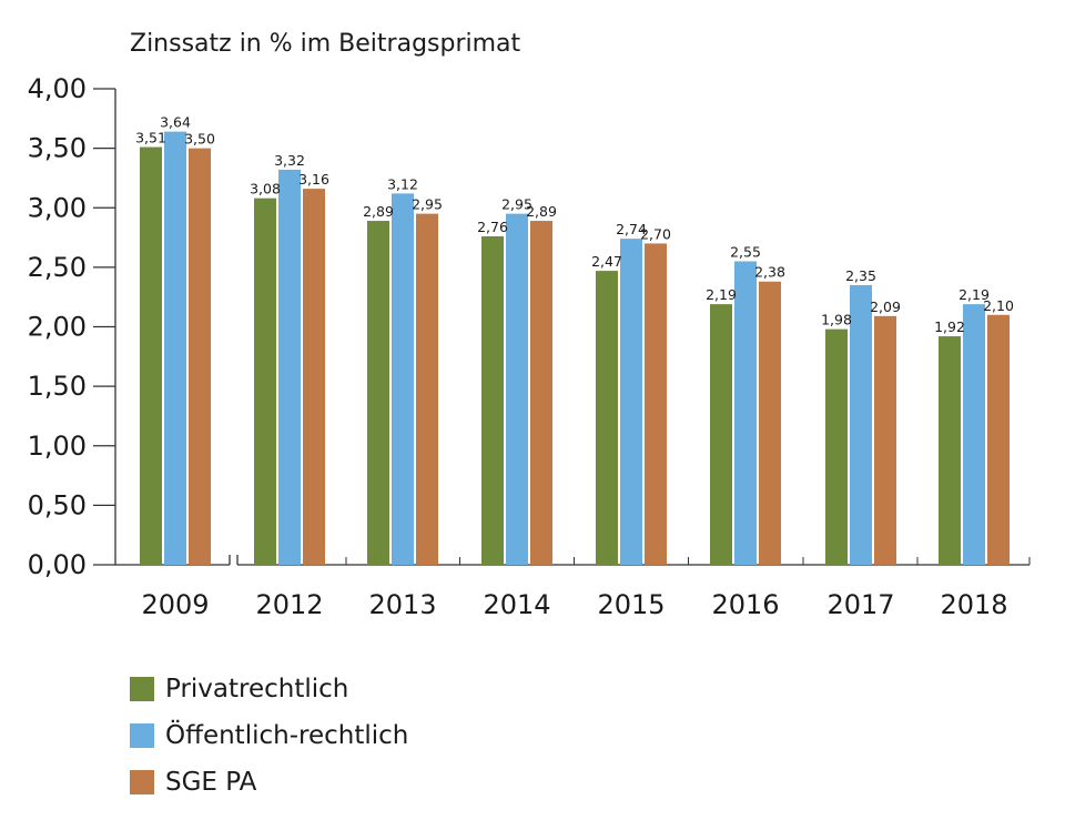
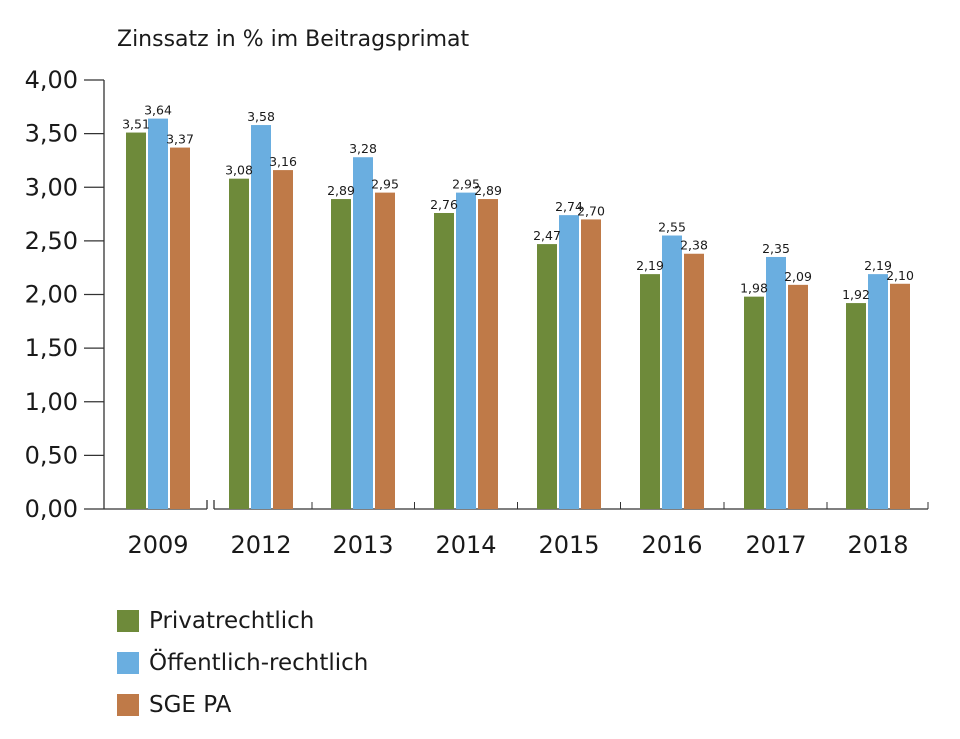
SGE PA/2009: 3,50 -> 3,37
Öffentlich-rechtlich/2012: 3,32 -> 3,58
Öffentlich-rechtlich/2013: 3,12 -> 3,28
